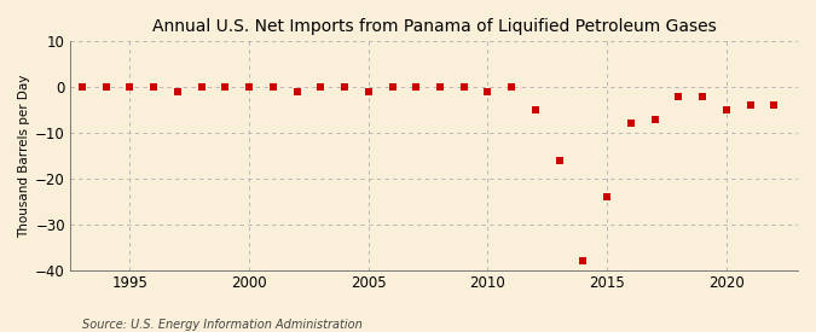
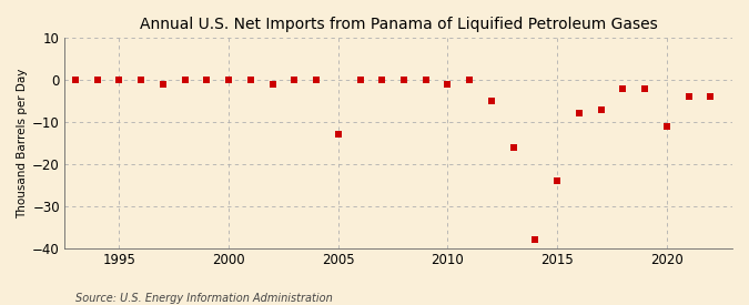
2005: -1 -> -13
2020: -5 -> -11
